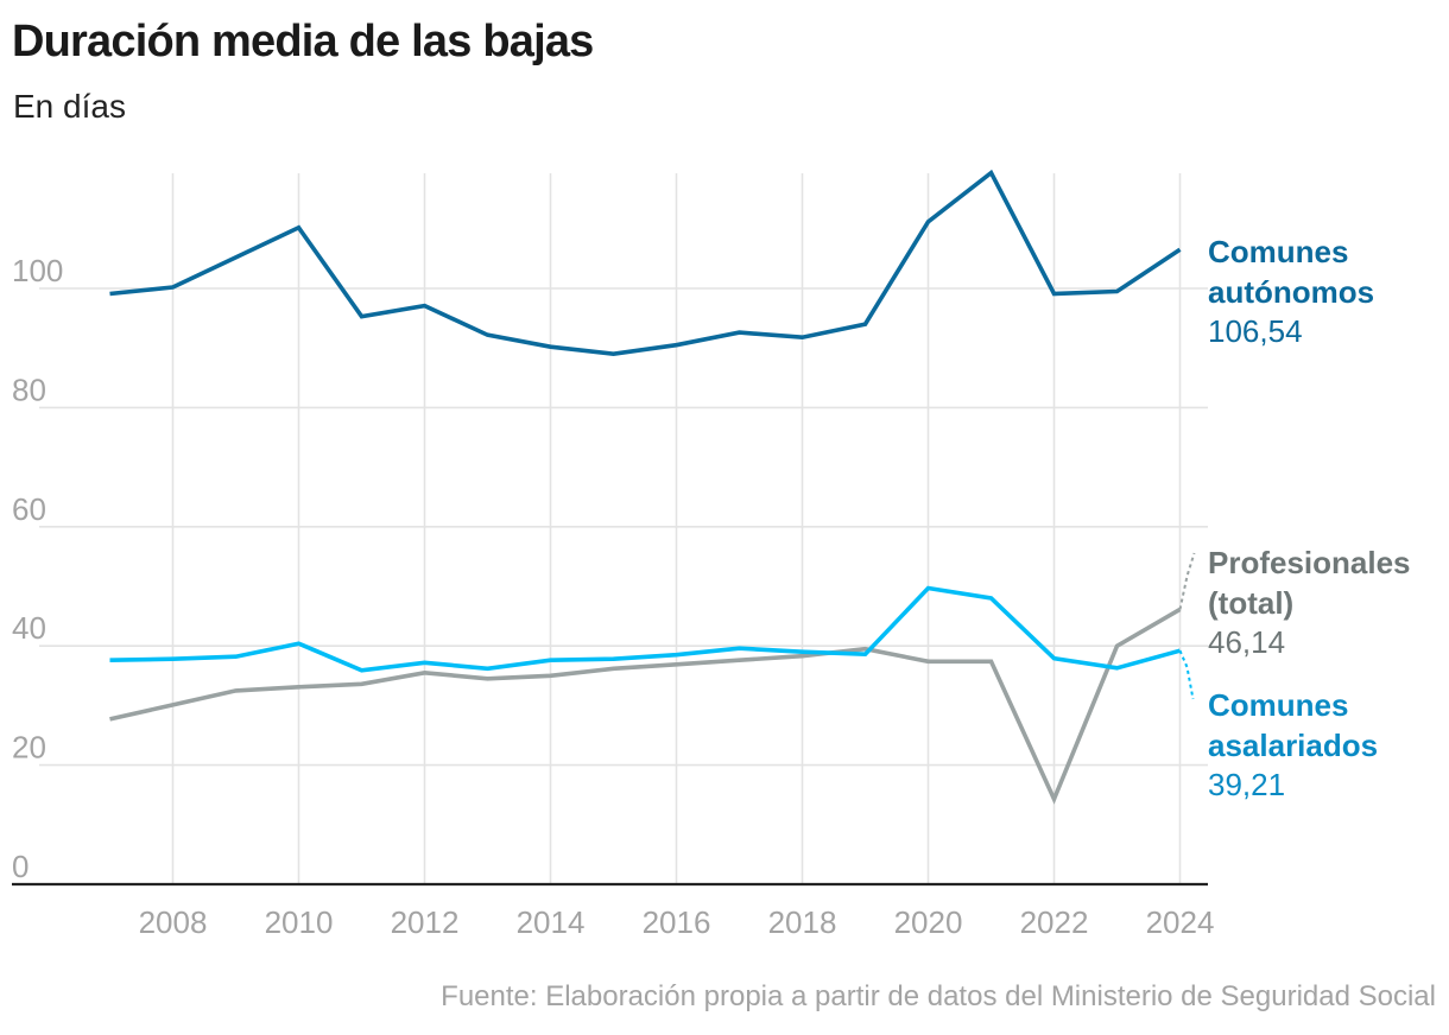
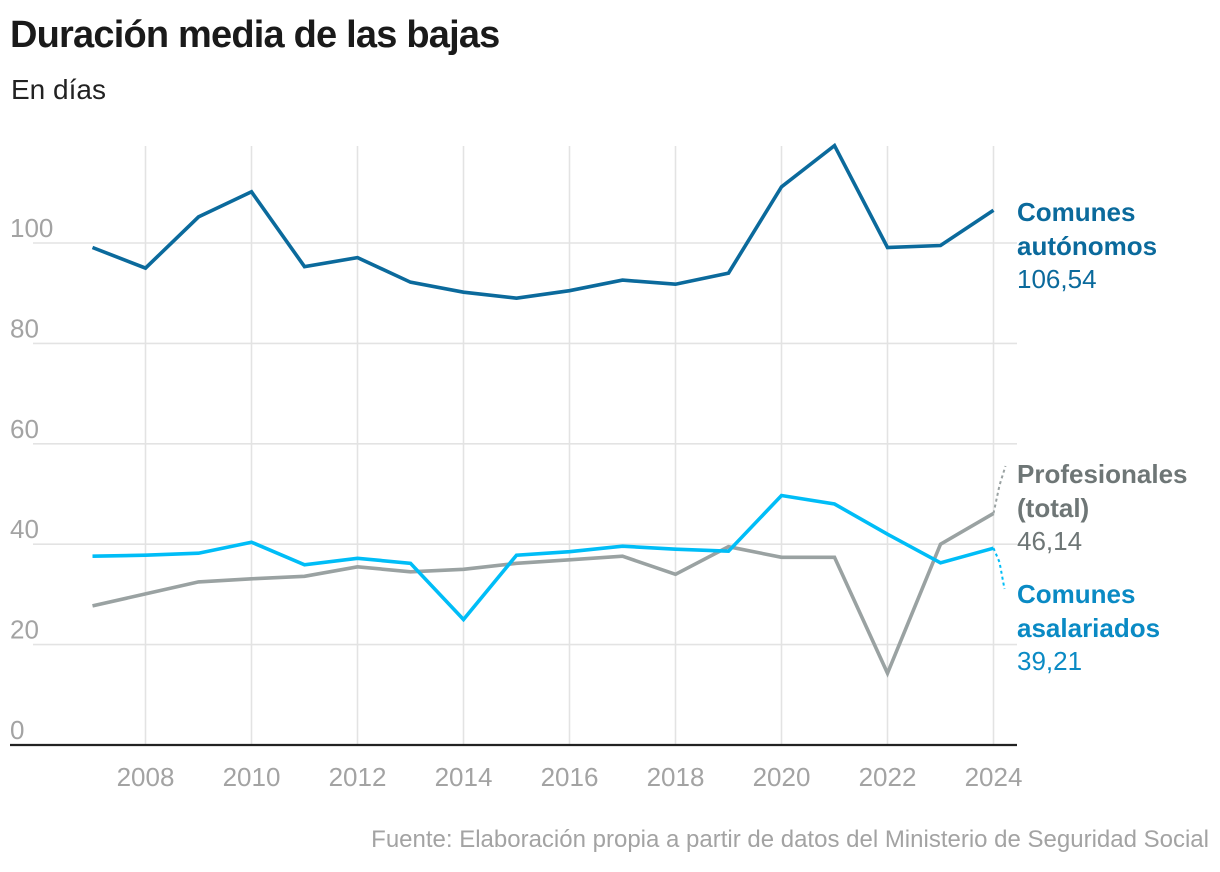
Comunes autónomos/2008: 100 -> 95
Comunes asalariados/2014: 38 -> 25
Profesionales (total)/2018: 38 -> 34
Comunes asalariados/2022: 38 -> 42
